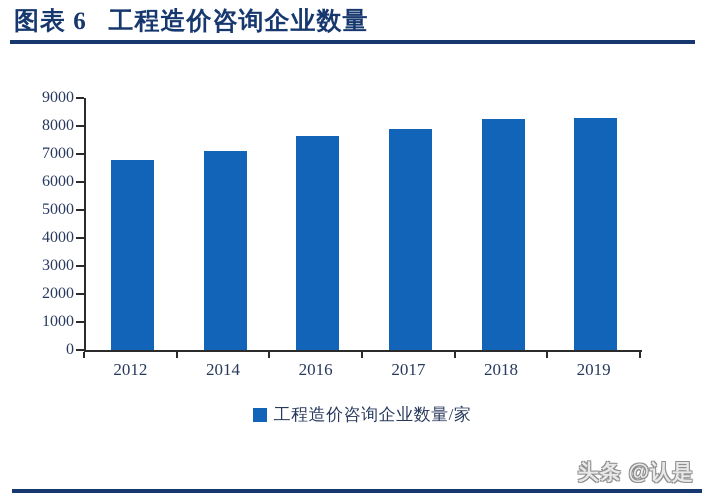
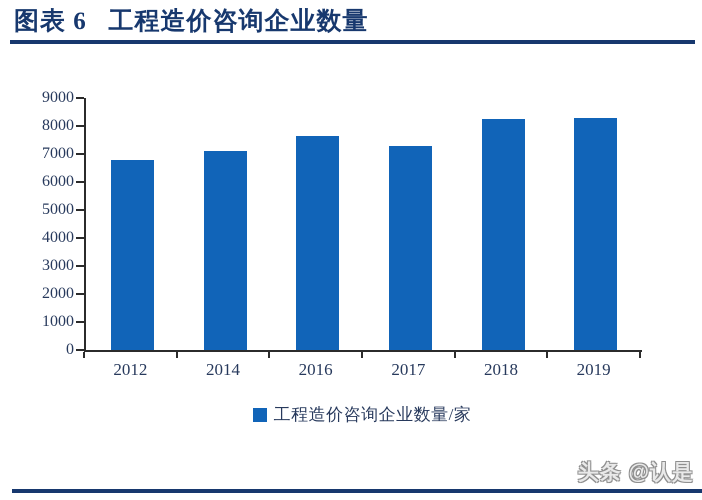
2017: 7900 -> 7300
